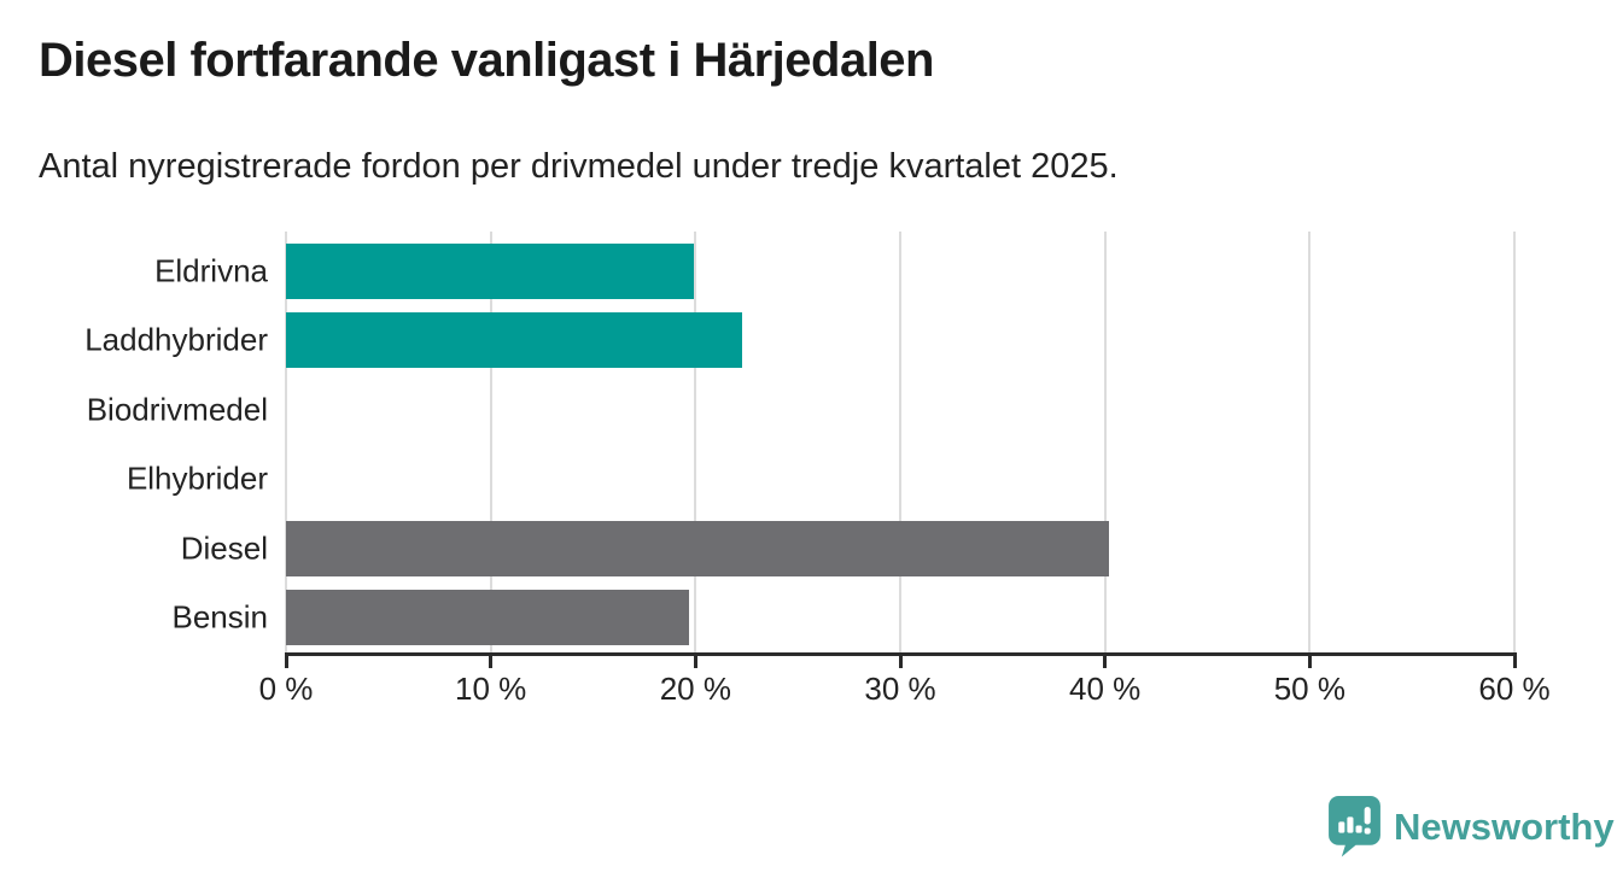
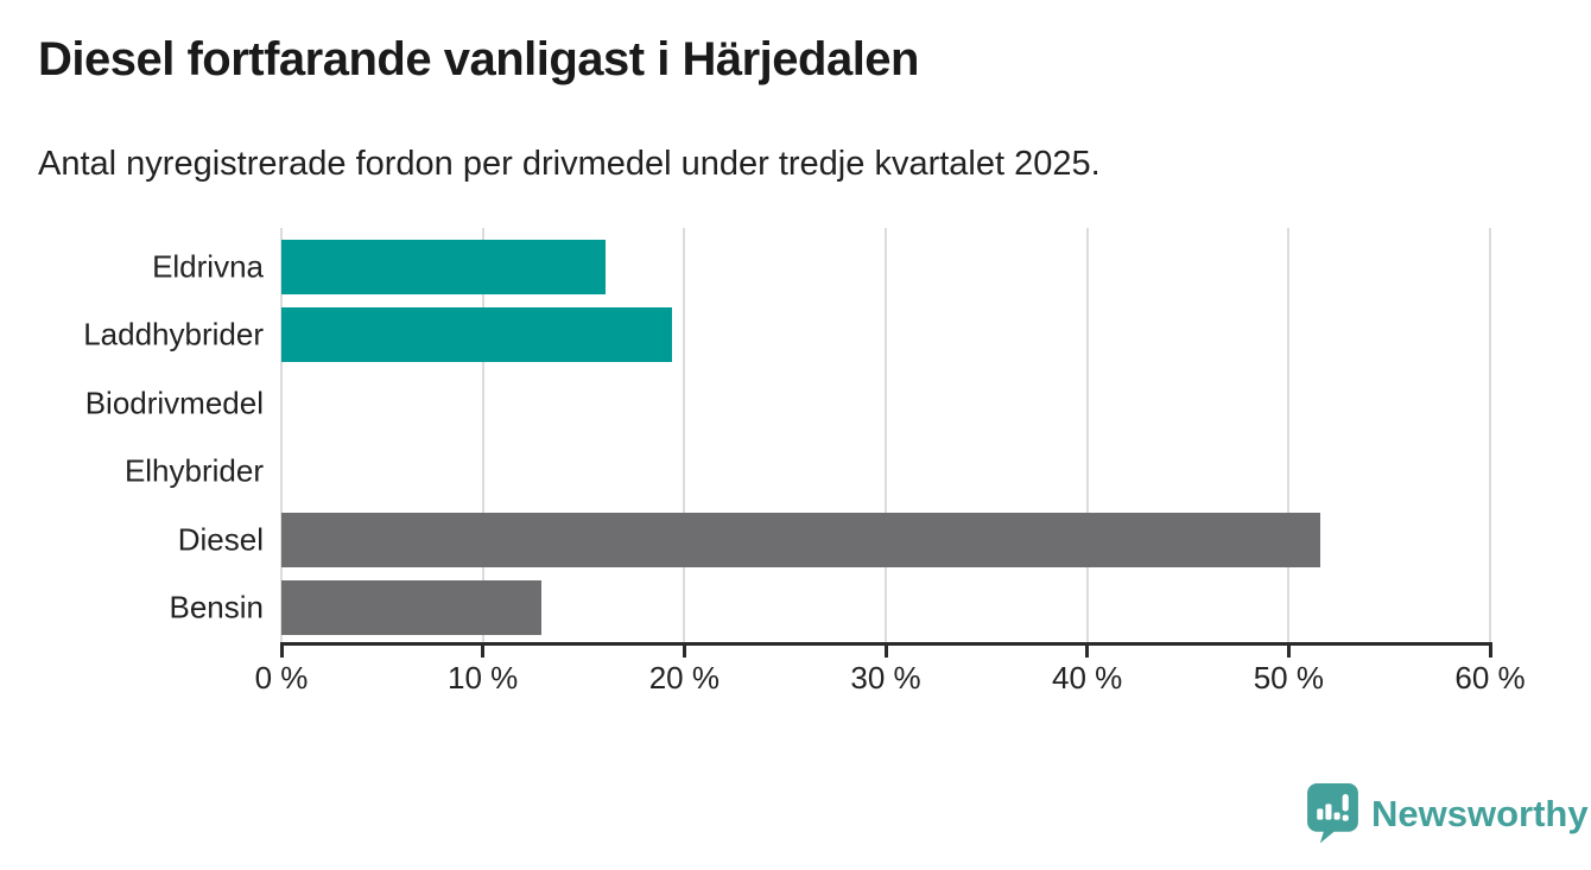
Eldrivna: 19.9% -> 16.1%
Laddhybrider: 22.3% -> 19.4%
Diesel: 40.2% -> 51.6%
Bensin: 19.7% -> 12.9%
